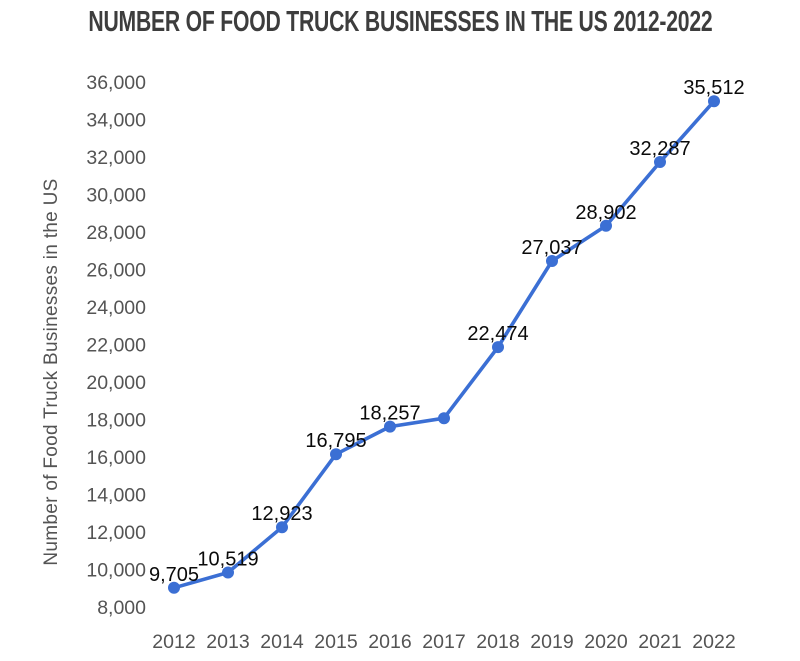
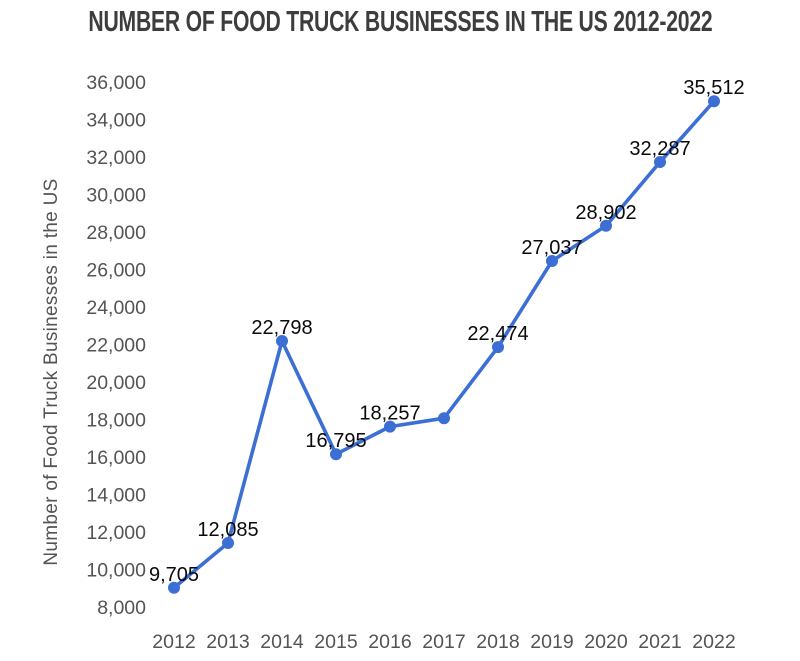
2013: 10,519 -> 12,085
2014: 12,923 -> 22,798
